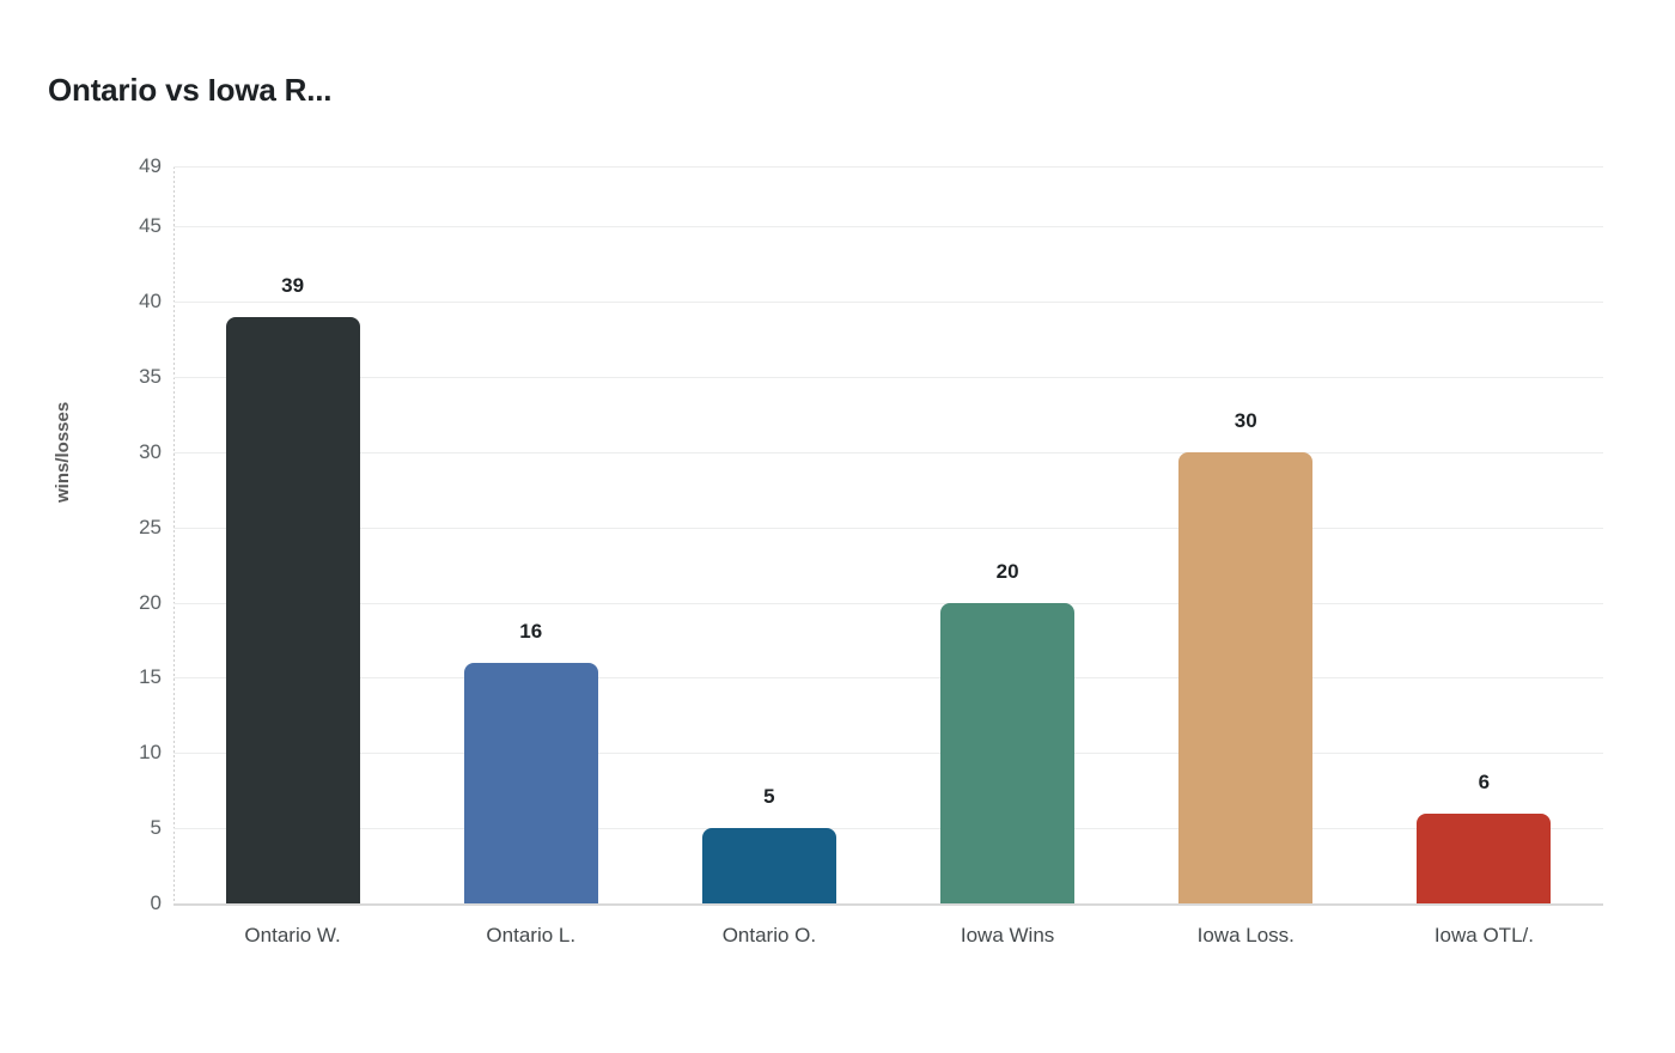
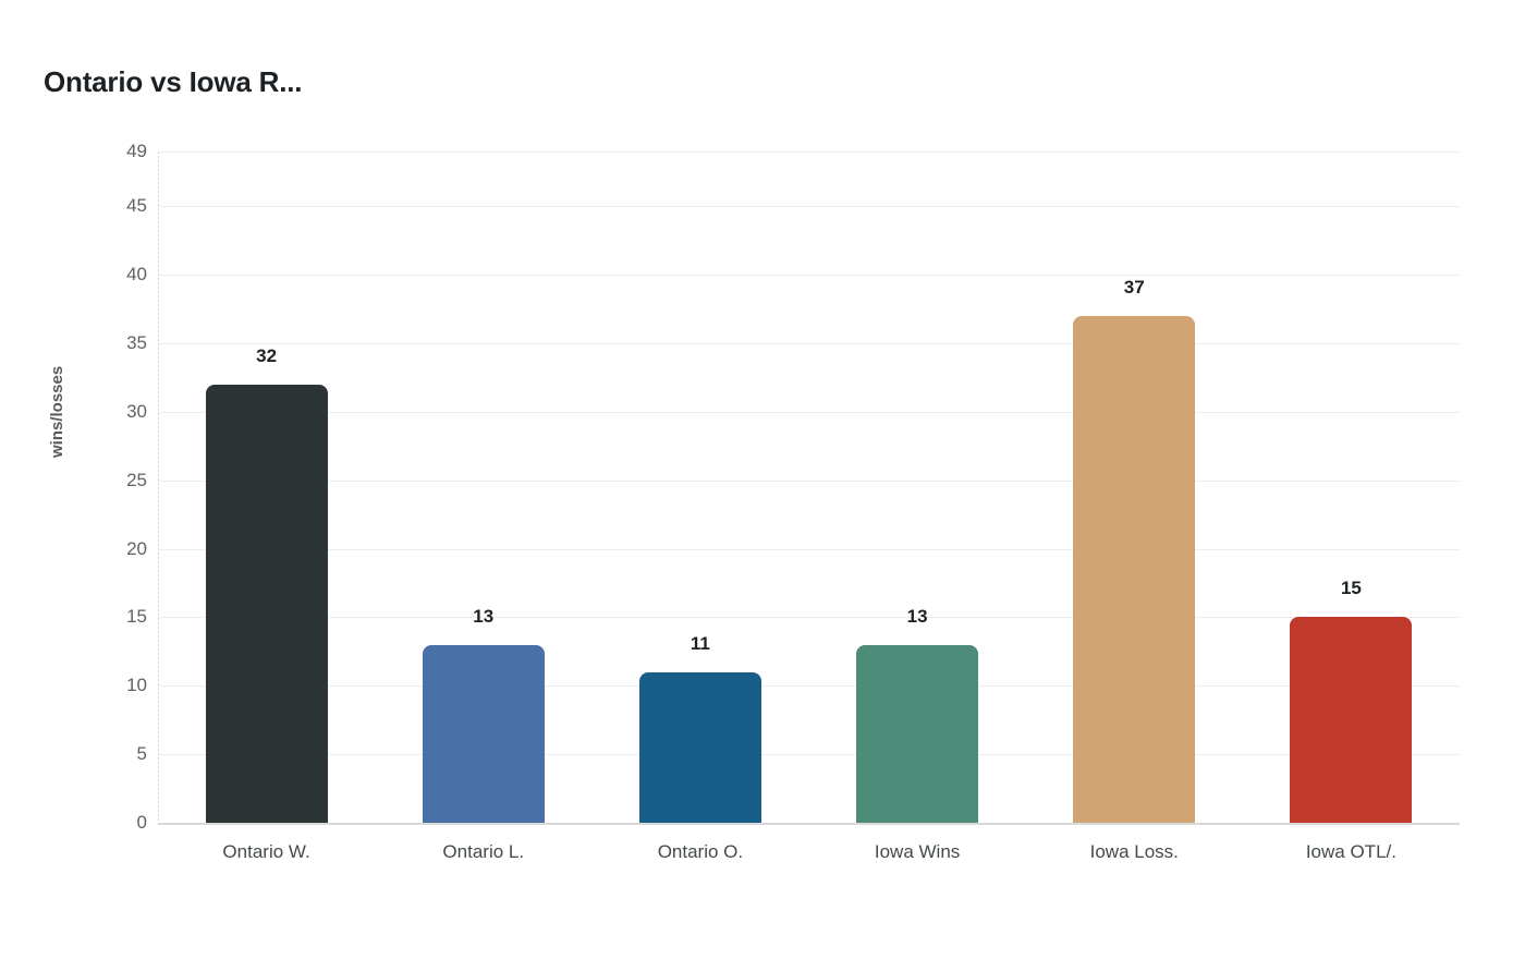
Ontario W.: 39 -> 32
Ontario L.: 16 -> 13
Ontario O.: 5 -> 11
Iowa Wins: 20 -> 13
Iowa Loss.: 30 -> 37
Iowa OTL/.: 6 -> 15
